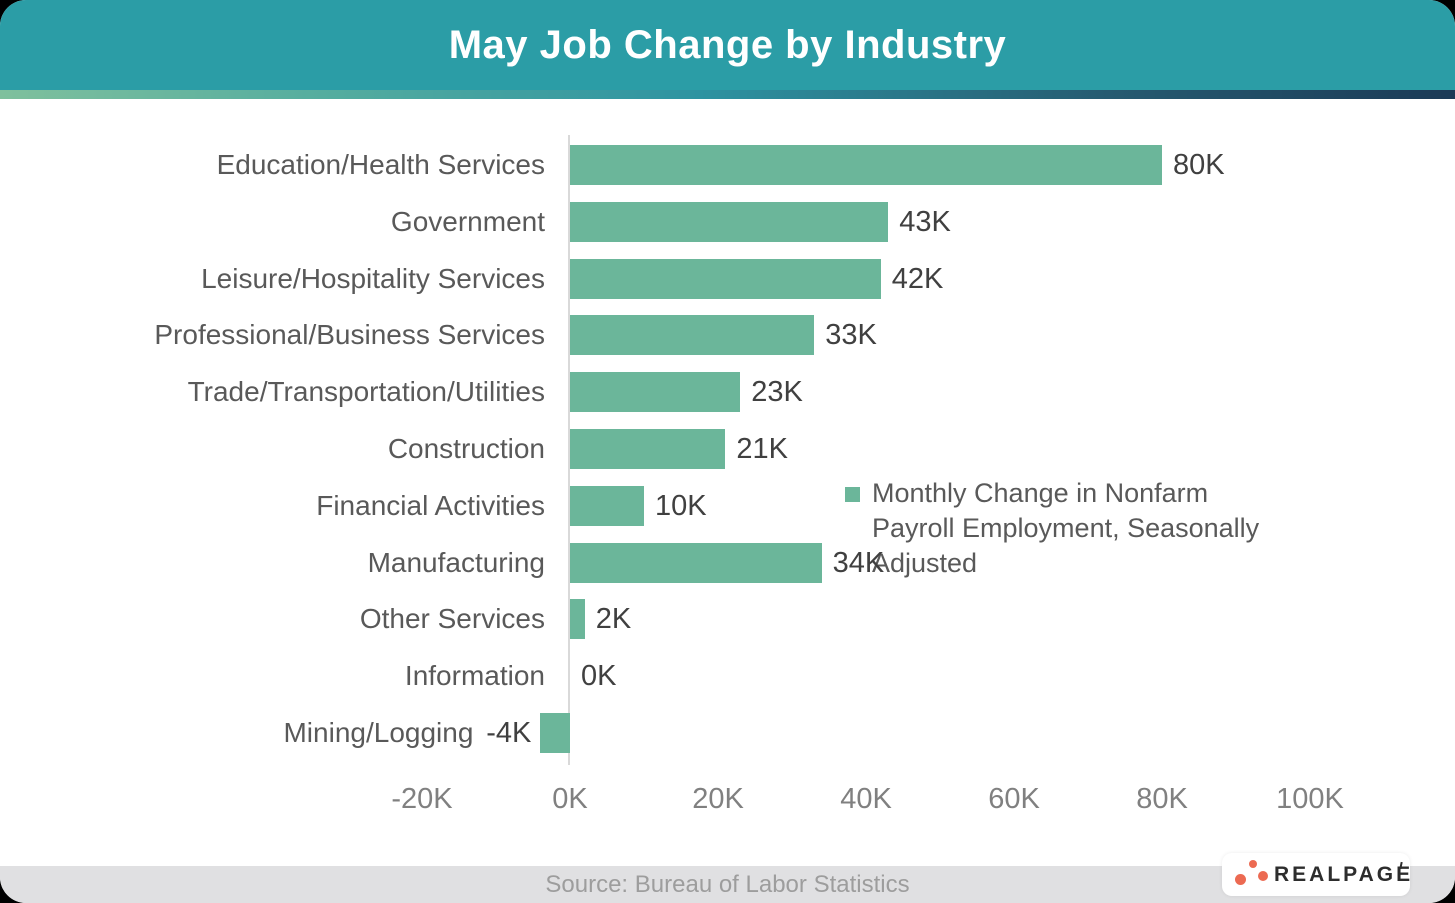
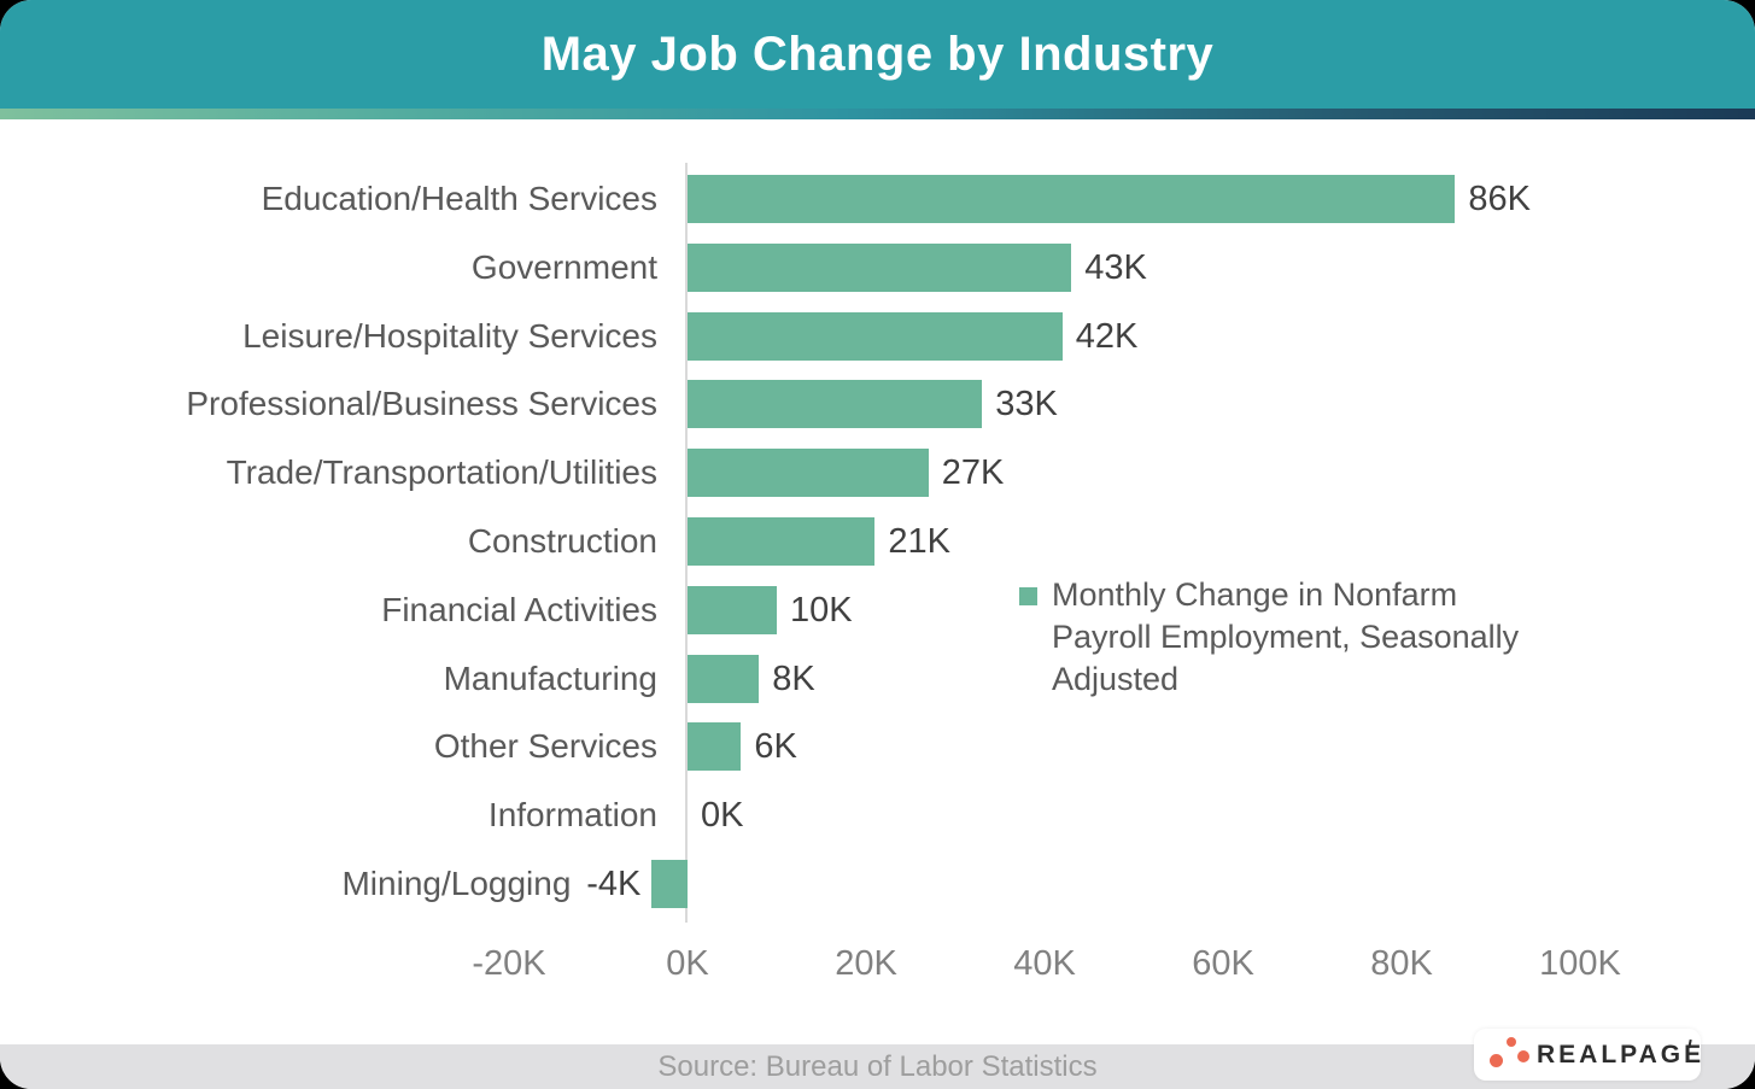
Education/Health Services: 80K -> 86K
Trade/Transportation/Utilities: 23K -> 27K
Manufacturing: 34K -> 8K
Other Services: 2K -> 6K
